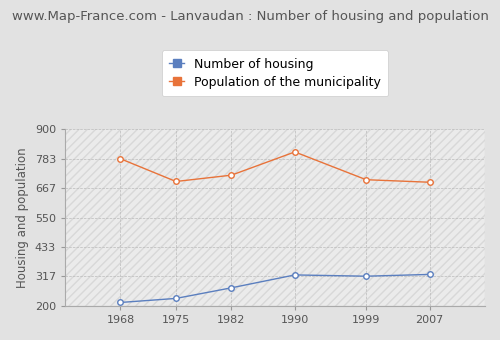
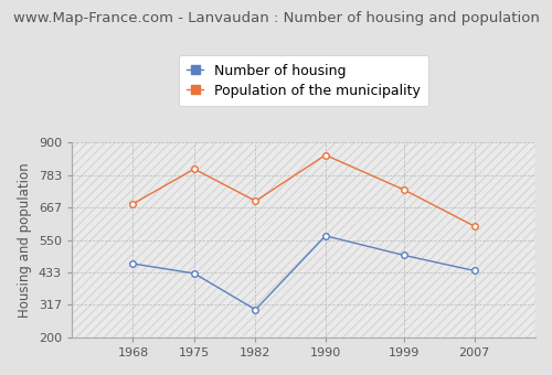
Number of housing/1968: 214 -> 465
Population of the municipality/1968: 783 -> 680
Number of housing/1975: 230 -> 430
Population of the municipality/1975: 693 -> 805
Number of housing/1982: 272 -> 300
Population of the municipality/1982: 718 -> 690
Number of housing/1990: 323 -> 565
Population of the municipality/1990: 810 -> 855
Number of housing/1999: 318 -> 495
Population of the municipality/1999: 700 -> 730
Number of housing/2007: 325 -> 440
Population of the municipality/2007: 690 -> 600
